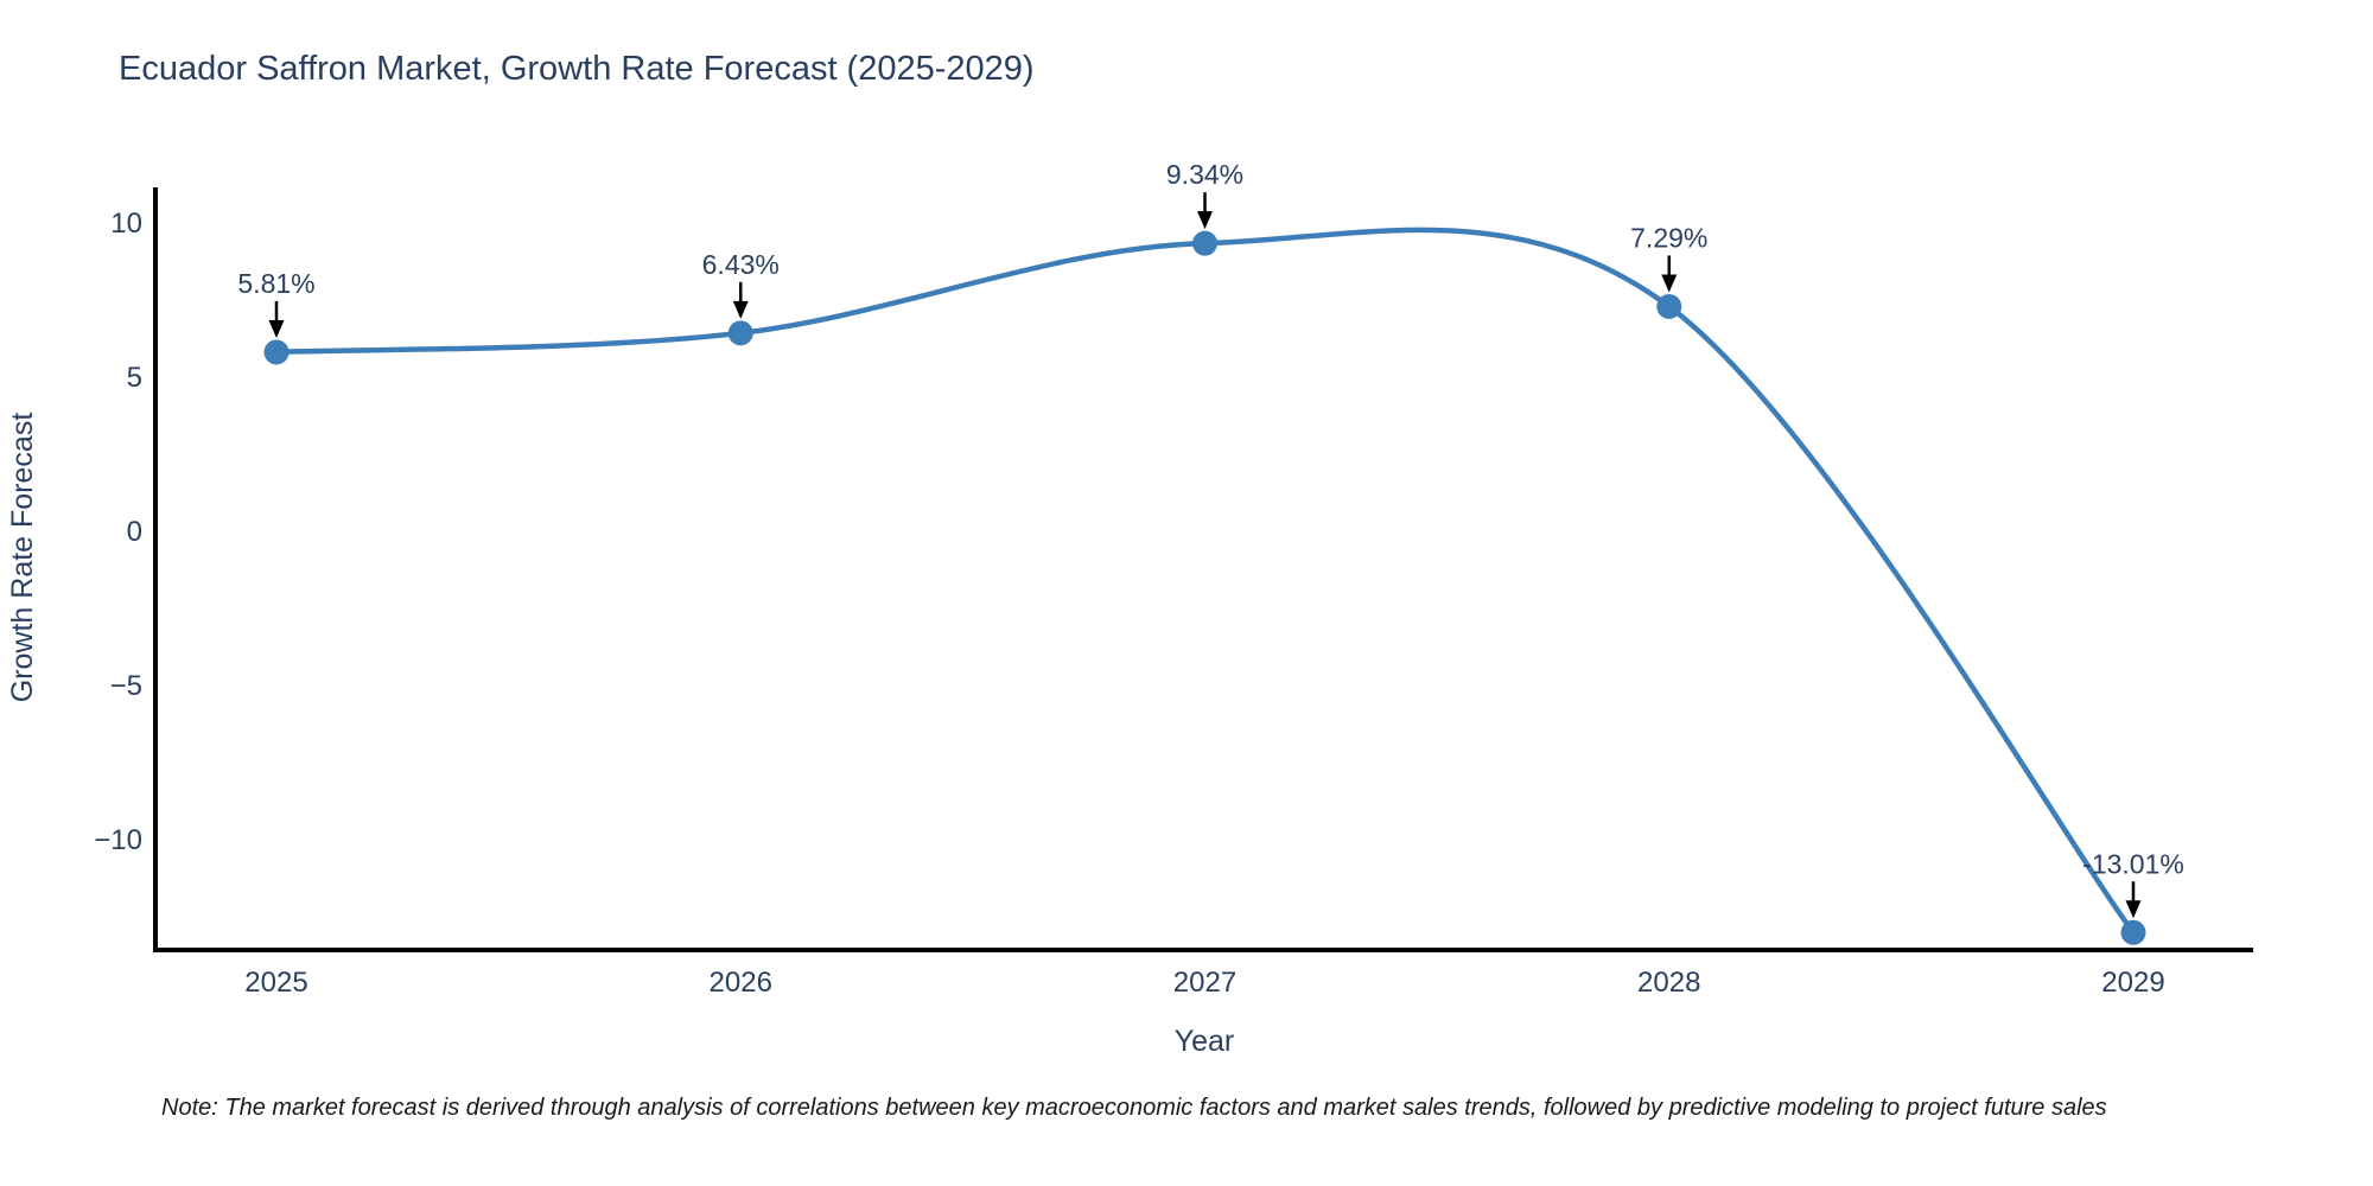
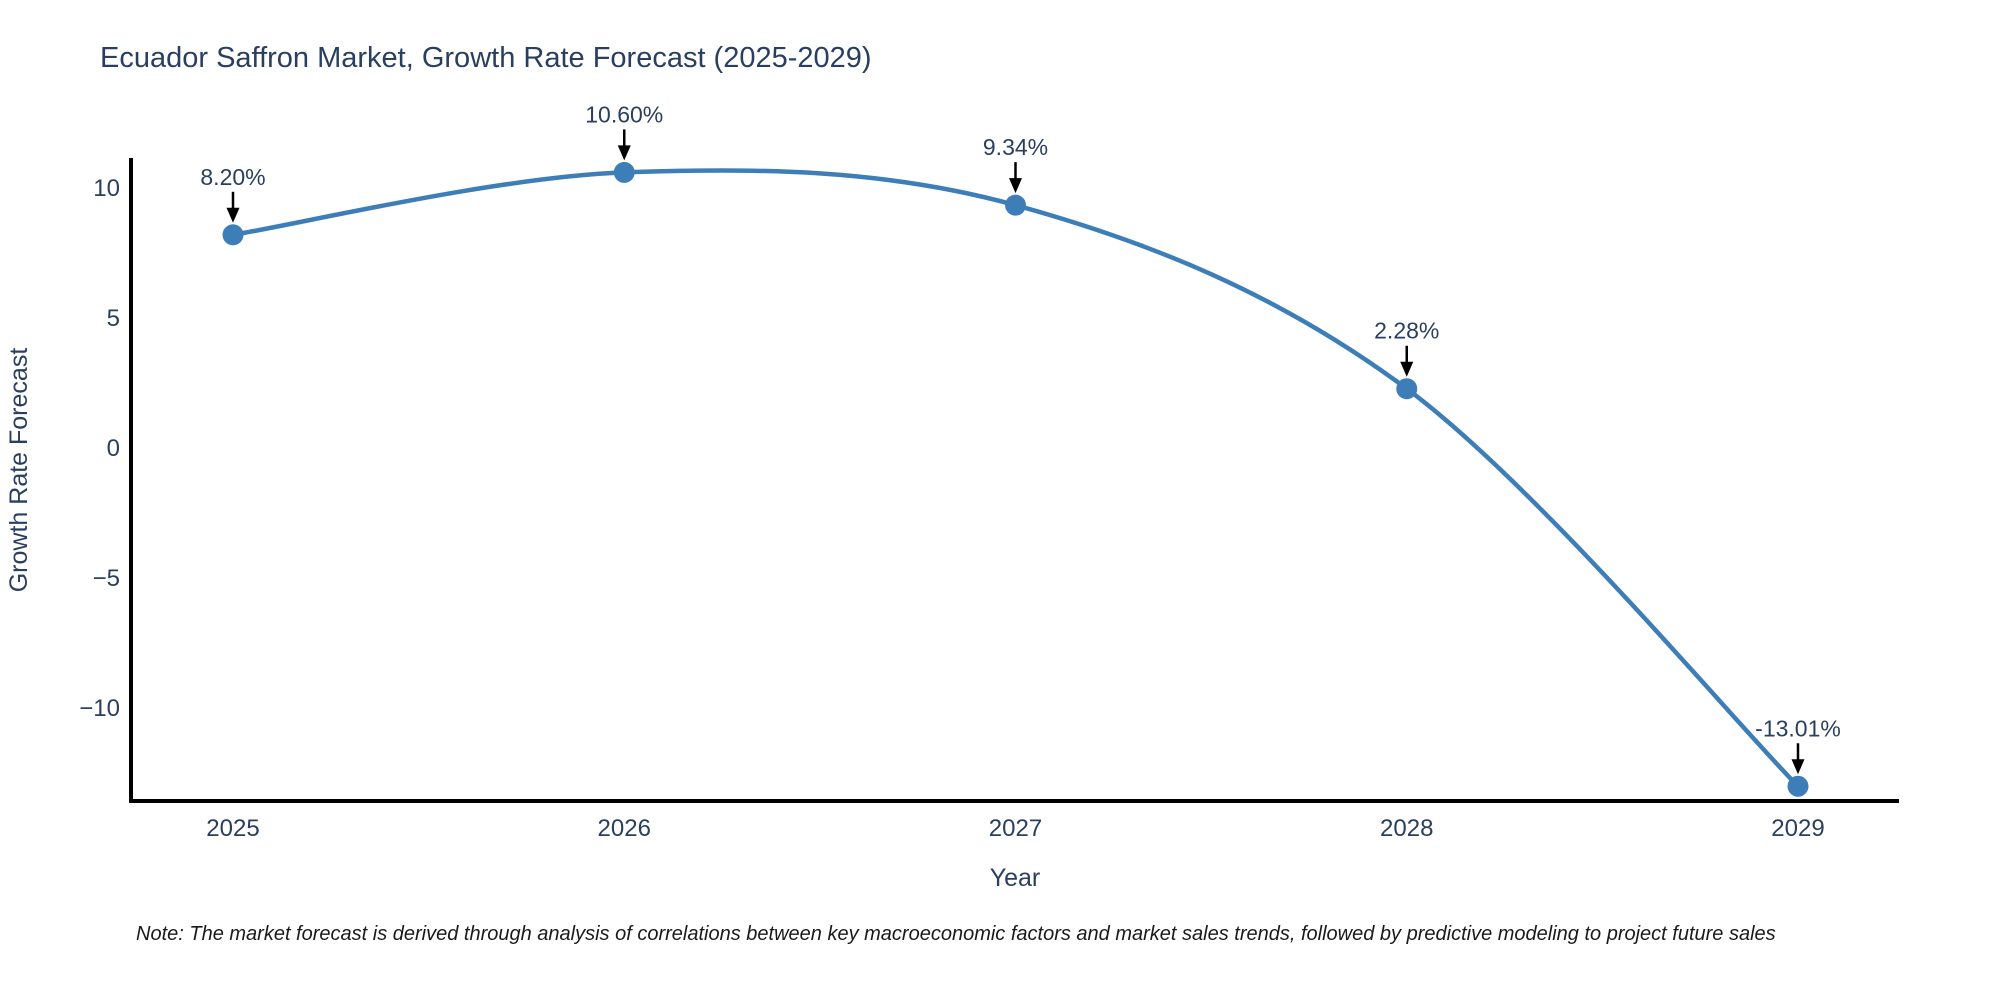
2025: 5.81% -> 8.20%
2026: 6.43% -> 10.60%
2028: 7.29% -> 2.28%
